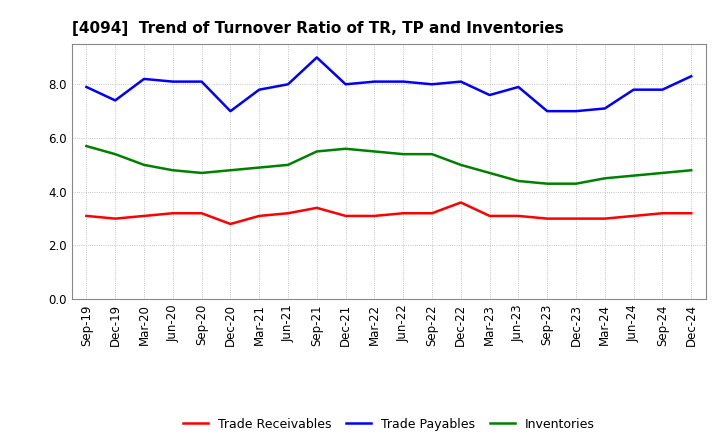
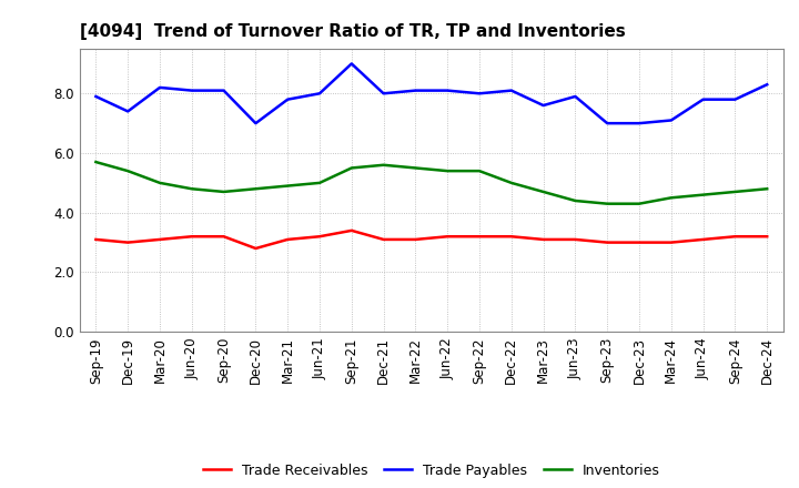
Trade Receivables/Dec-22: 3.6 -> 3.2
